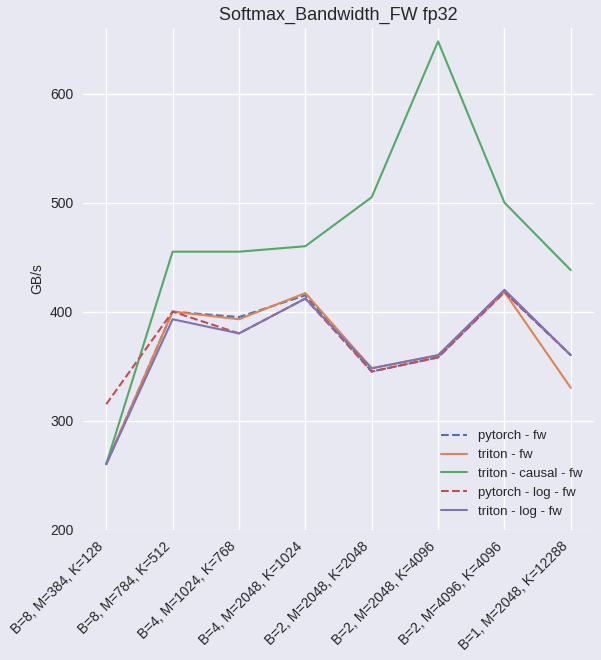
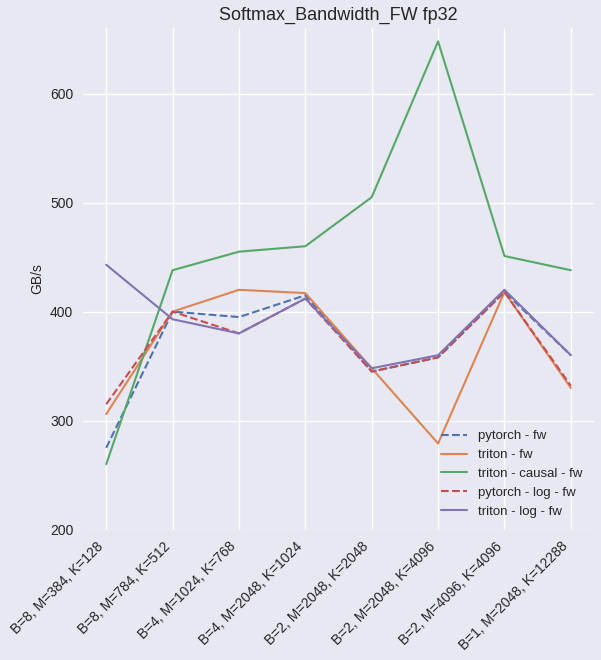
pytorch - fw/B=8, M=384, K=128: 260 -> 275
triton - fw/B=8, M=384, K=128: 260 -> 306
triton - log - fw/B=8, M=384, K=128: 260 -> 443
triton - causal - fw/B=8, M=784, K=512: 455 -> 438
triton - fw/B=4, M=1024, K=768: 393 -> 420
triton - fw/B=2, M=2048, K=4096: 360 -> 279
triton - causal - fw/B=2, M=4096, K=4096: 500 -> 451
pytorch - log - fw/B=1, M=2048, K=12288: 360 -> 332
